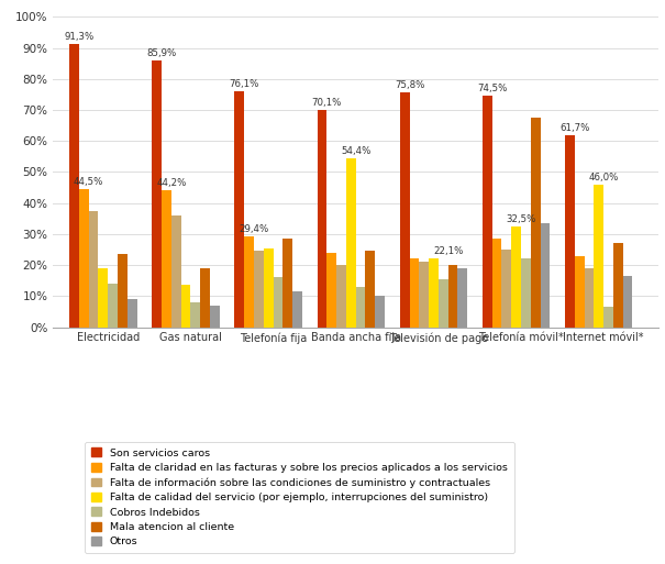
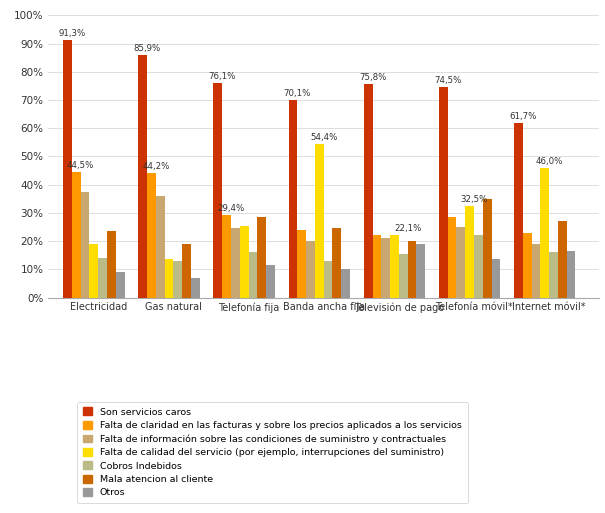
Cobros Indebidos/Gas natural: 8.0% -> 13.0%
Mala atencion al cliente/Telefonía móvil*: 67.5% -> 35.0%
Otros/Telefonía móvil*: 33.5% -> 13.5%
Cobros Indebidos/Internet móvil*: 6.5% -> 16.0%
